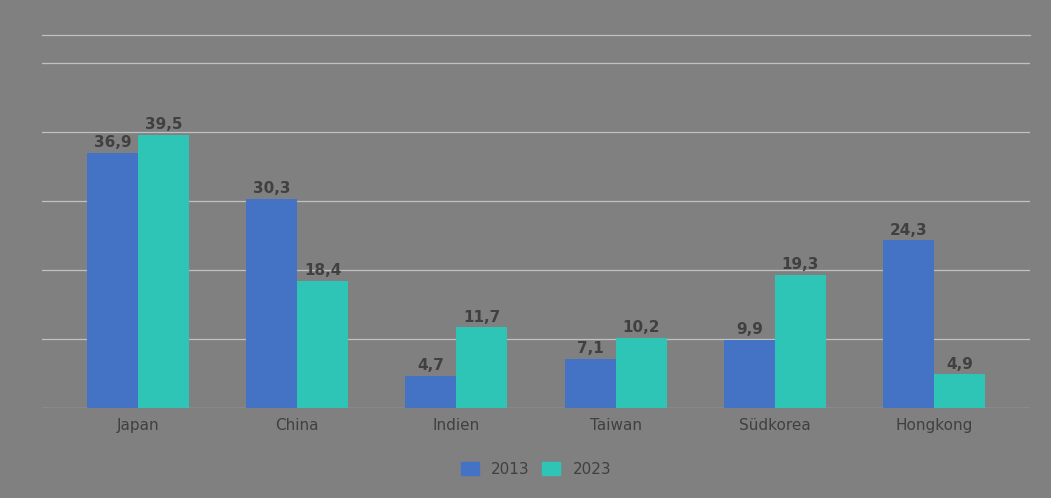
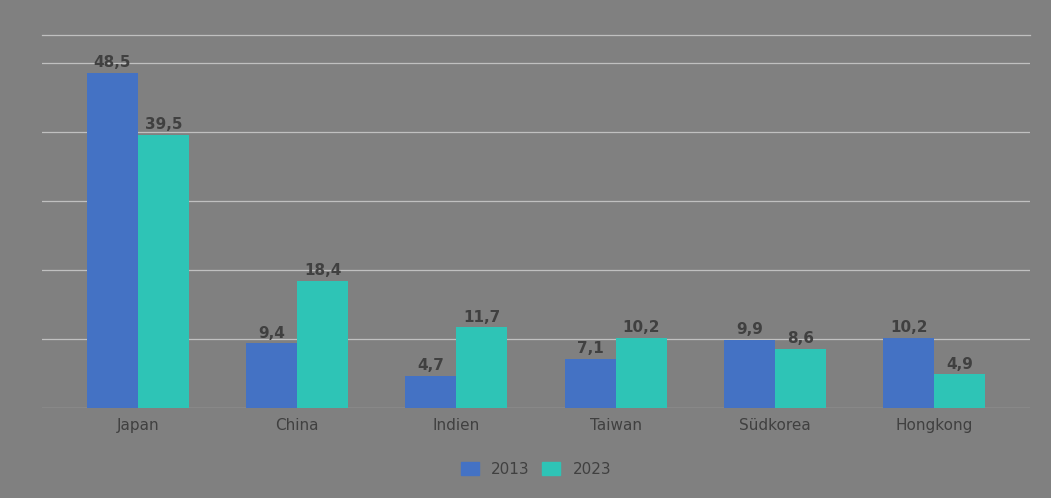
2013/Japan: 36,9 -> 48,5
2013/China: 30,3 -> 9,4
2023/Südkorea: 19,3 -> 8,6
2013/Hongkong: 24,3 -> 10,2
